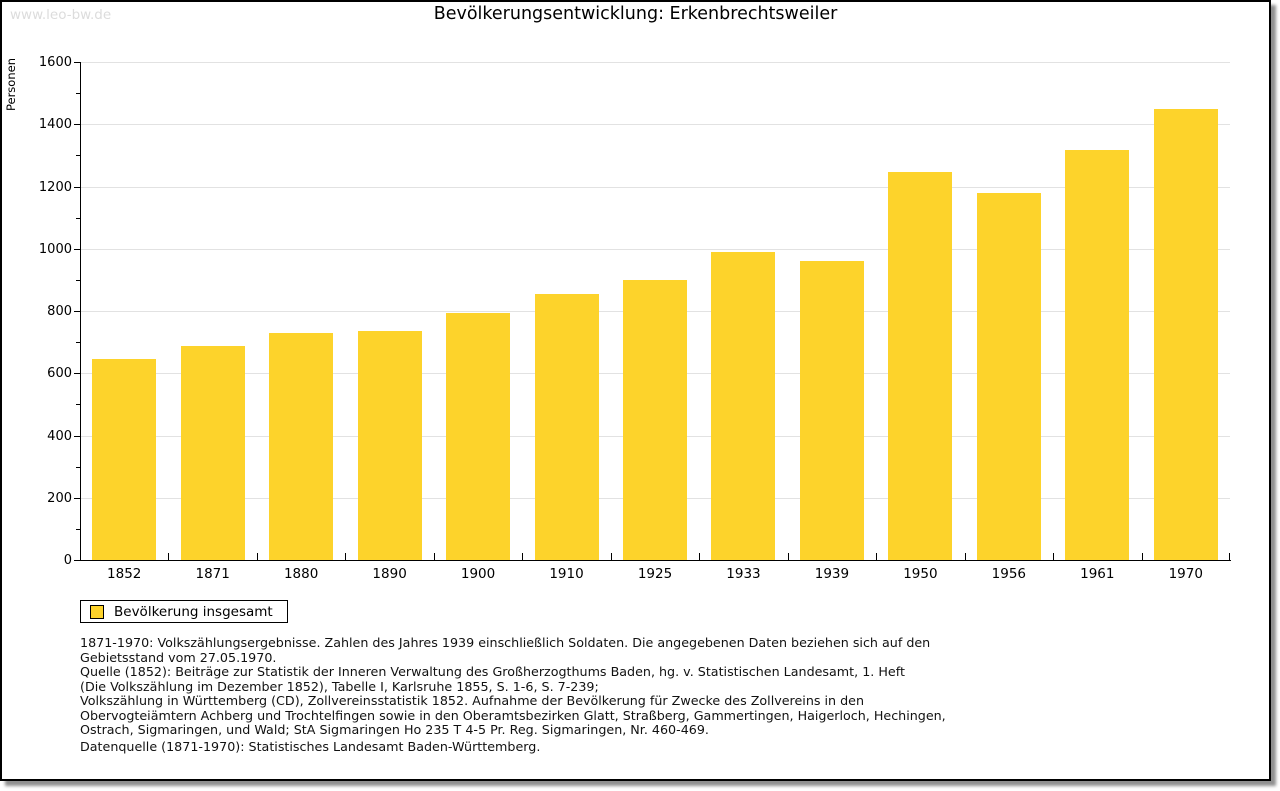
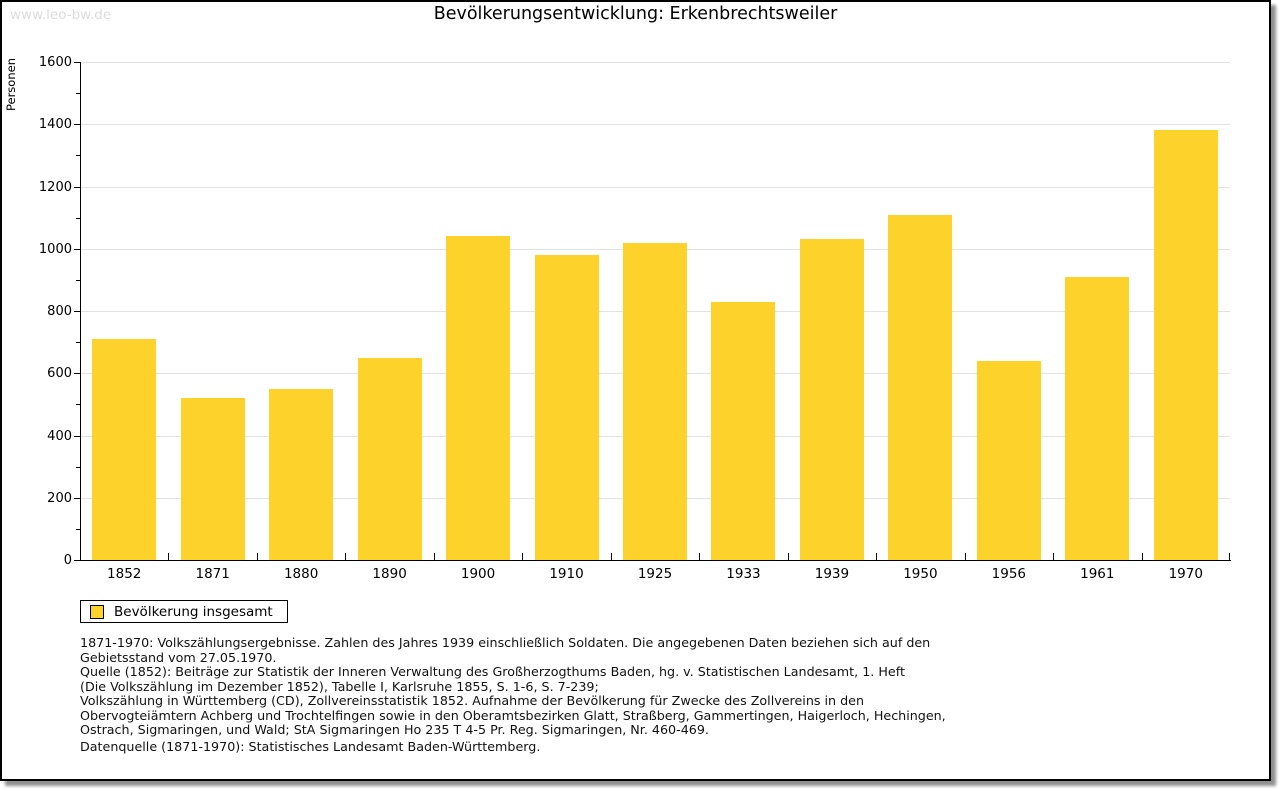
1852: 640 -> 710
1871: 690 -> 520
1880: 730 -> 550
1890: 740 -> 650
1900: 790 -> 1040
1910: 860 -> 980
1925: 900 -> 1020
1933: 990 -> 830
1939: 960 -> 1030
1950: 1250 -> 1110
1956: 1180 -> 640
1961: 1320 -> 910
1970: 1450 -> 1380
